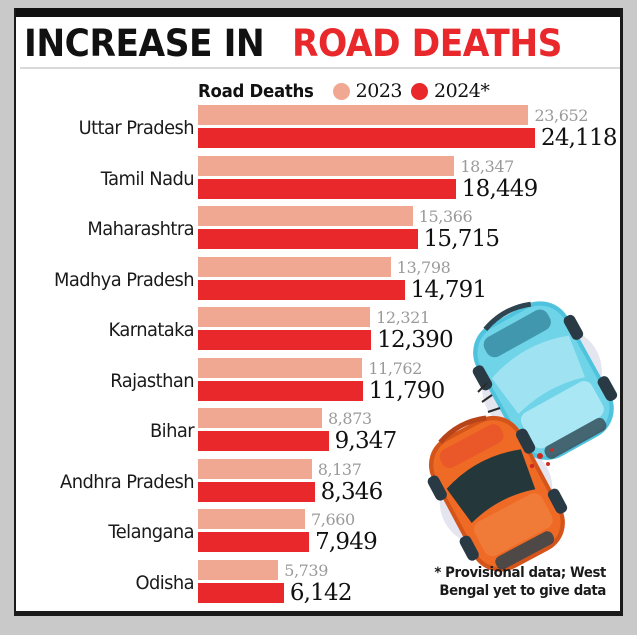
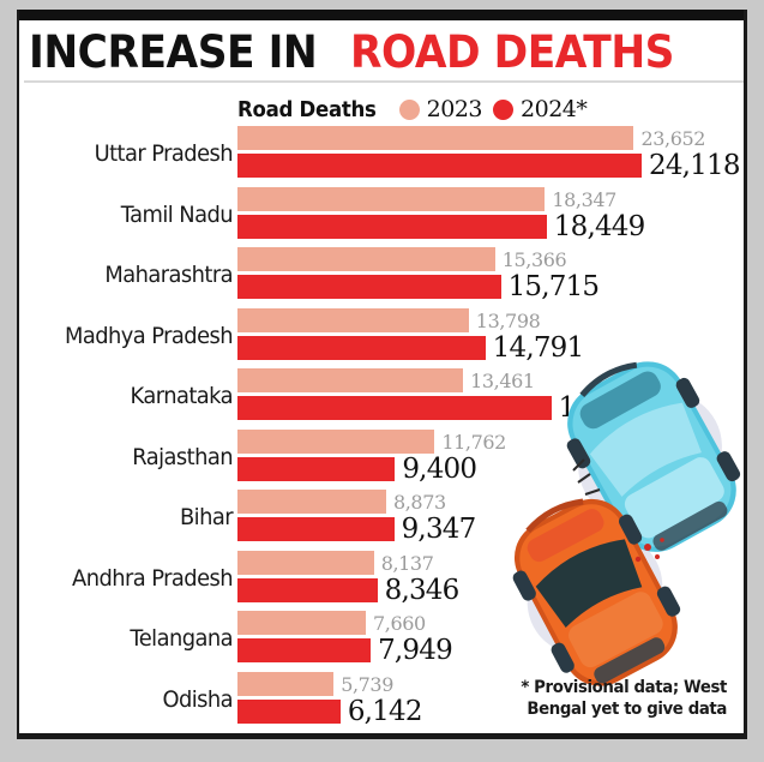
2023/Karnataka: 12,321 -> 13,461
2024*/Karnataka: 12,390 -> 18,728
2024*/Rajasthan: 11,790 -> 9,400
